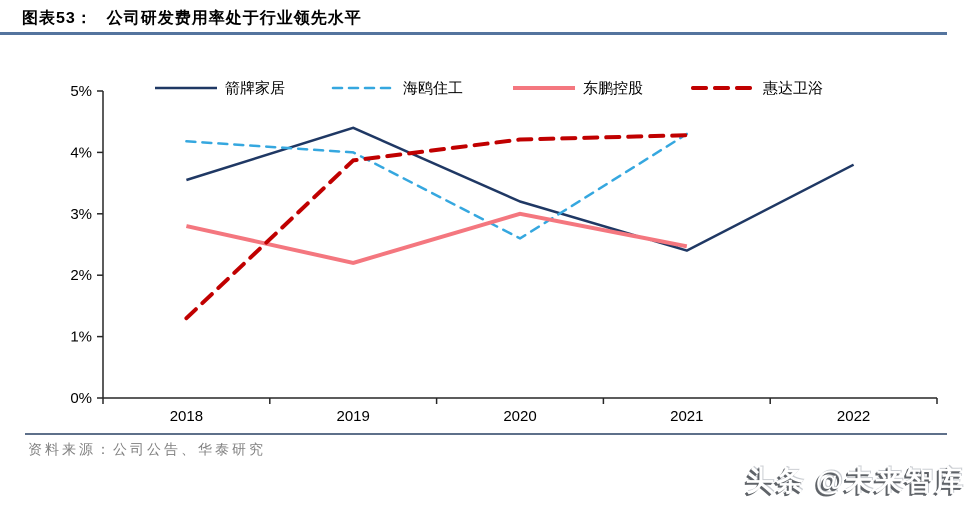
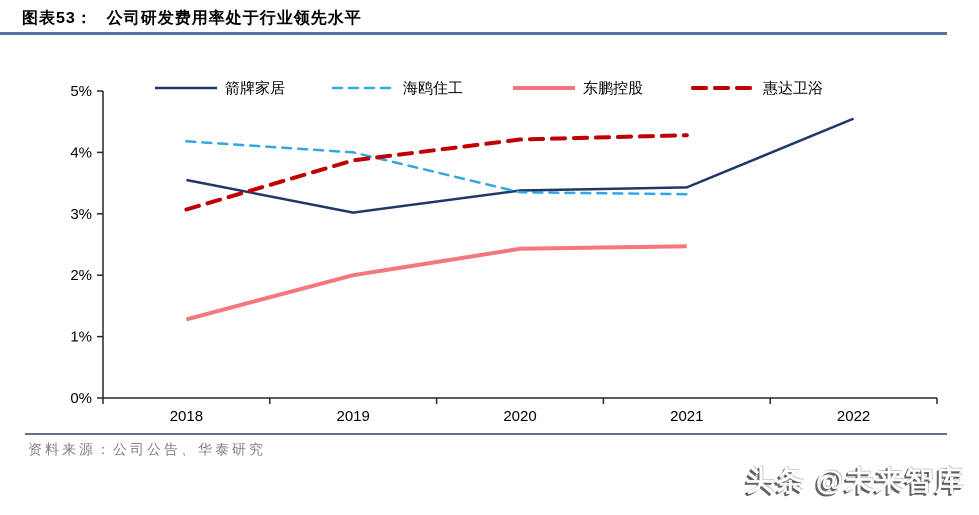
东鹏控股/2018: 2.8% -> 1.3%
惠达卫浴/2018: 1.3% -> 3.1%
箭牌家居/2019: 4.4% -> 3.0%
东鹏控股/2019: 2.2% -> 2.0%
箭牌家居/2020: 3.2% -> 3.4%
海鸥住工/2020: 2.6% -> 3.4%
东鹏控股/2020: 3.0% -> 2.4%
箭牌家居/2021: 2.4% -> 3.4%
海鸥住工/2021: 4.3% -> 3.3%
箭牌家居/2022: 3.8% -> 4.5%
